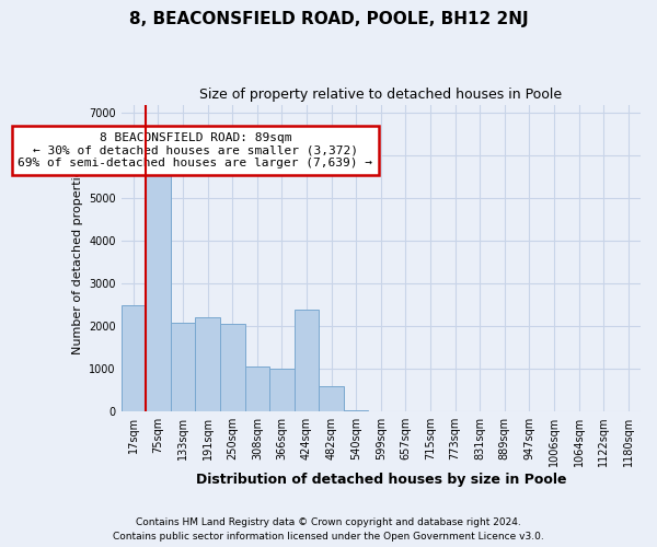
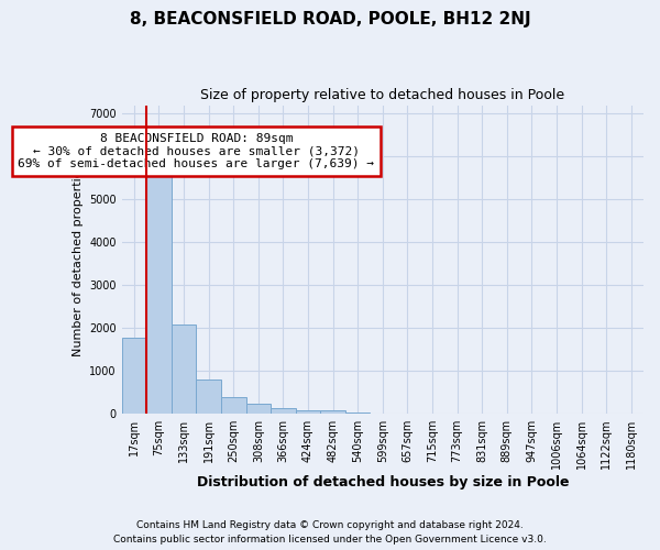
17sqm: 2500 -> 1780
191sqm: 2200 -> 800
250sqm: 2050 -> 380
308sqm: 1050 -> 240
366sqm: 1000 -> 130
424sqm: 2400 -> 90
482sqm: 600 -> 80
